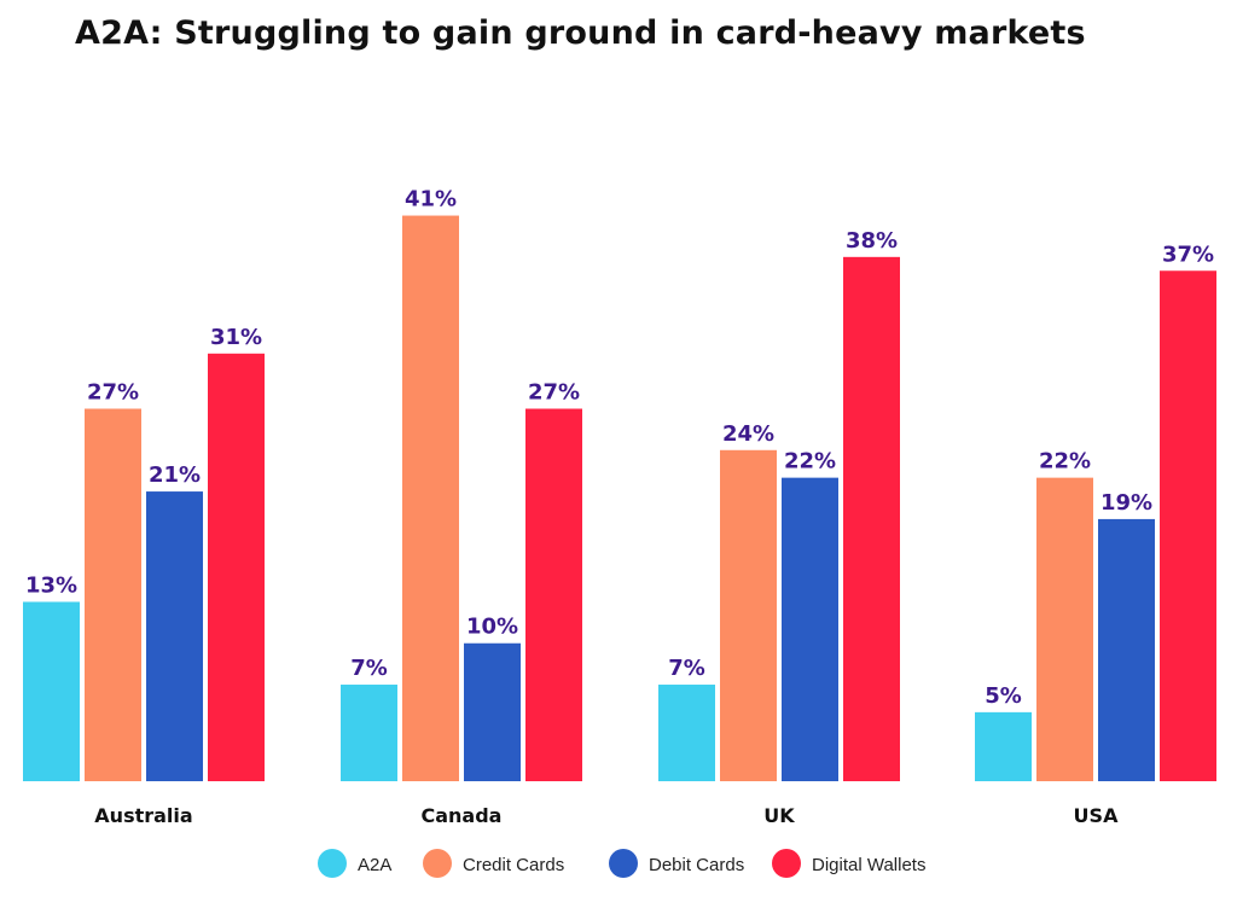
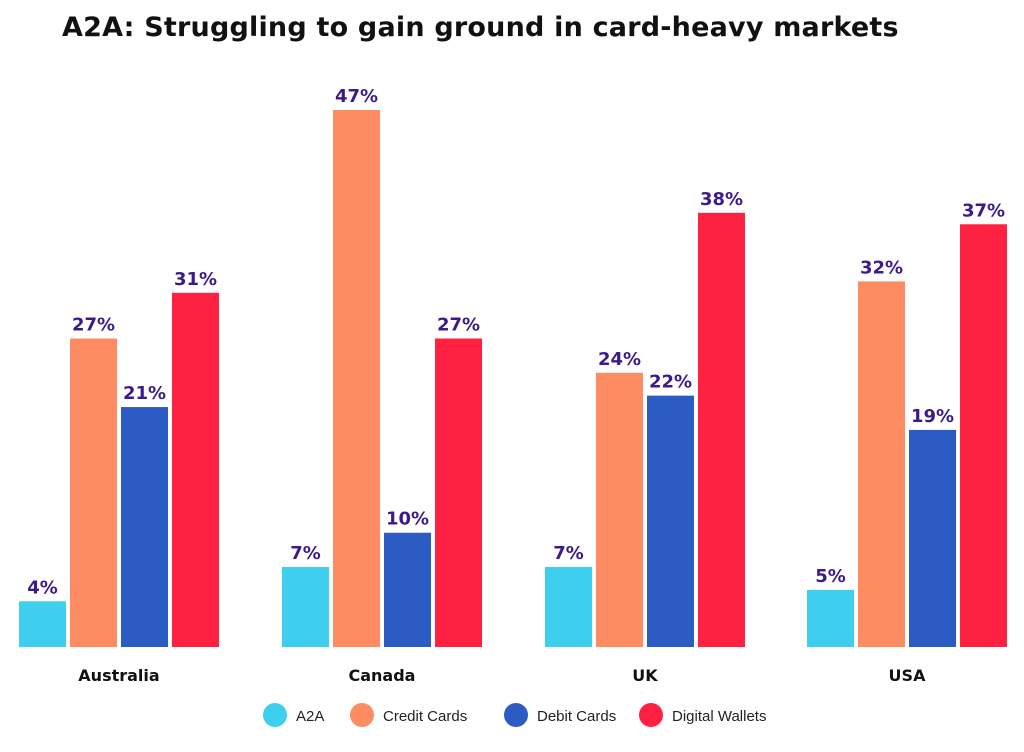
A2A/Australia: 13% -> 4%
Credit Cards/Canada: 41% -> 47%
Credit Cards/USA: 22% -> 32%
